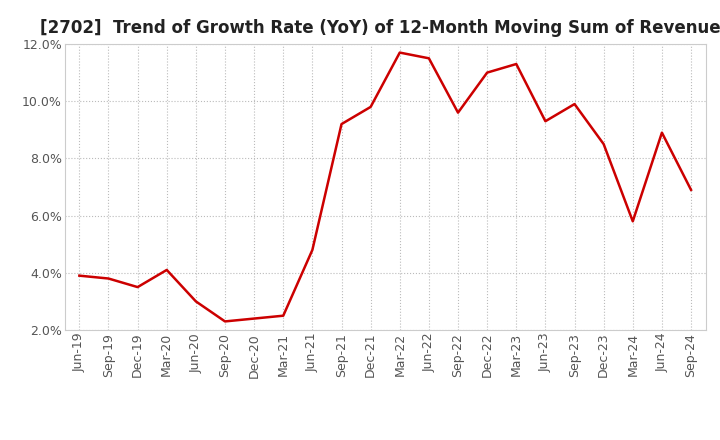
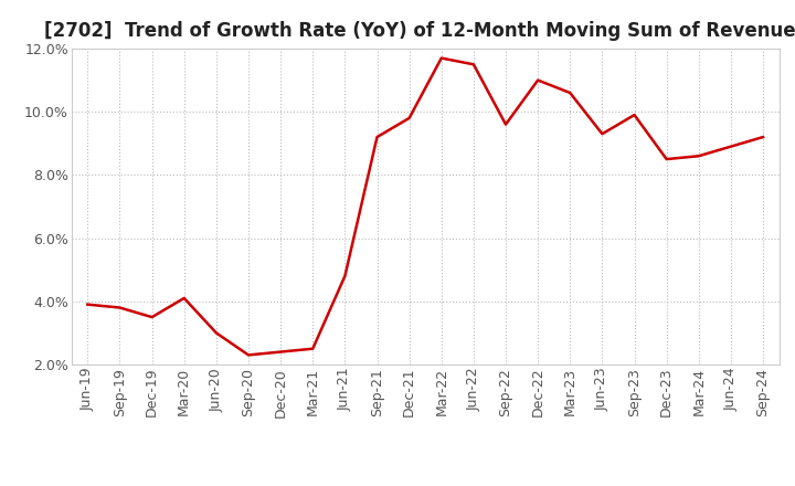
Mar-23: 11.3% -> 10.6%
Mar-24: 5.8% -> 8.6%
Sep-24: 6.9% -> 9.2%
